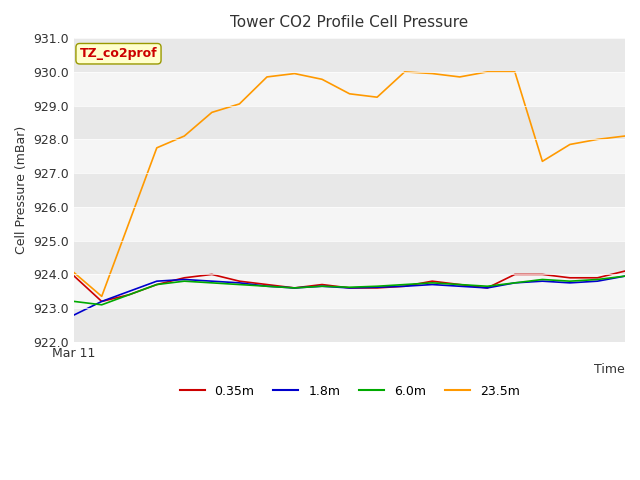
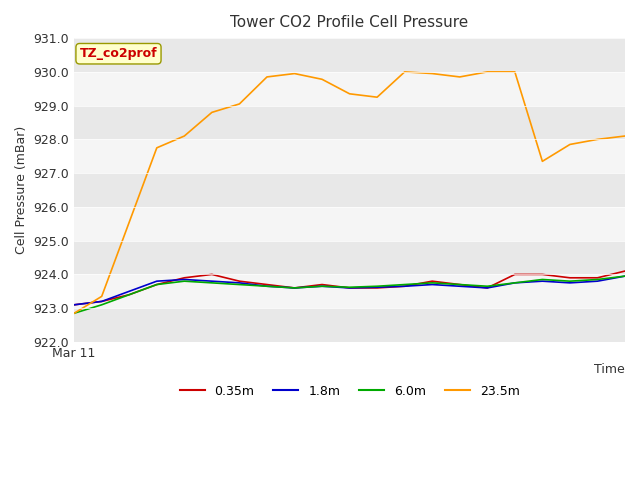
0.35m/Mar 11: 923.95 -> 923.10
1.8m/Mar 11: 922.80 -> 923.10
6.0m/Mar 11: 923.20 -> 922.85
23.5m/Mar 11: 924.05 -> 922.85
